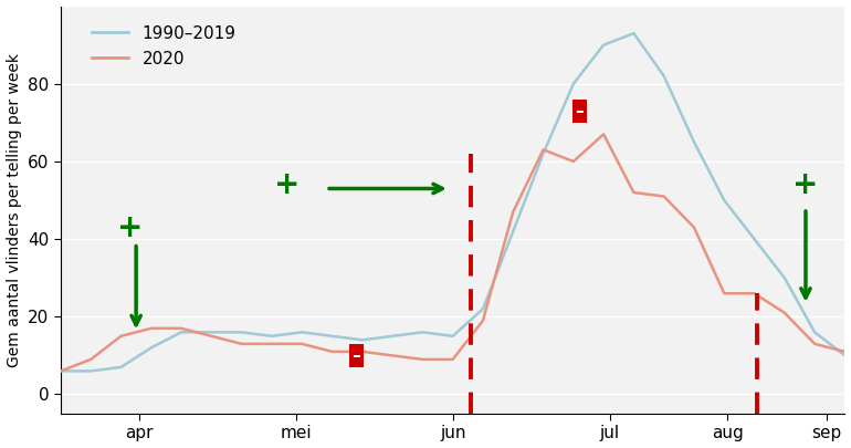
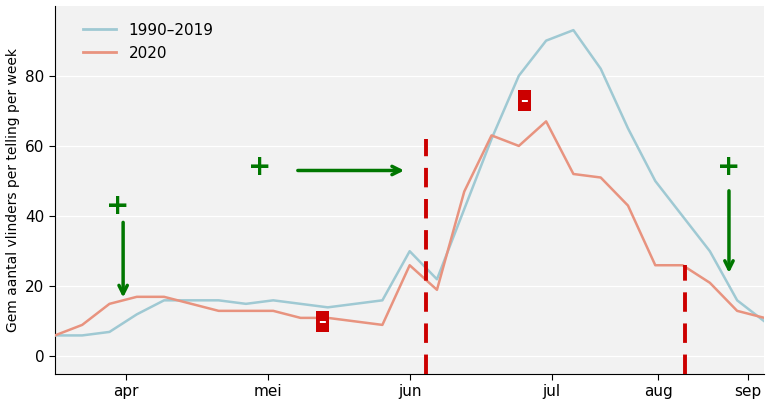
1990–2019/jun: 15 -> 30
2020/jun: 9 -> 26
